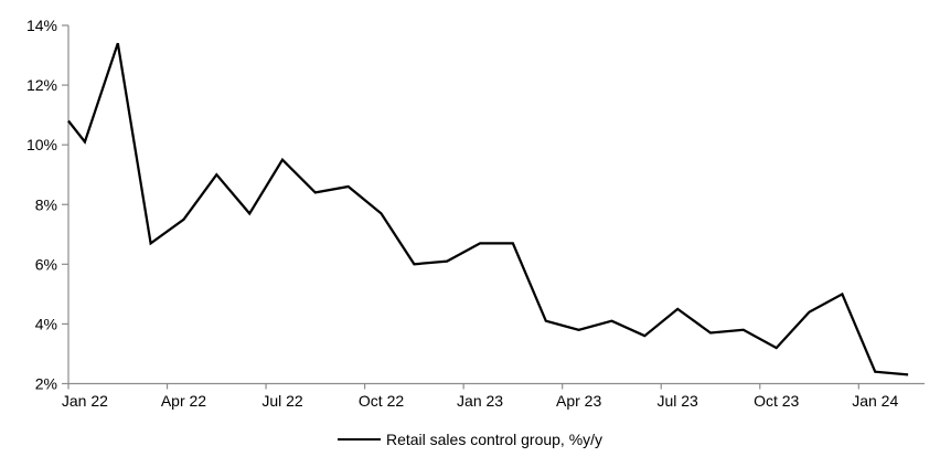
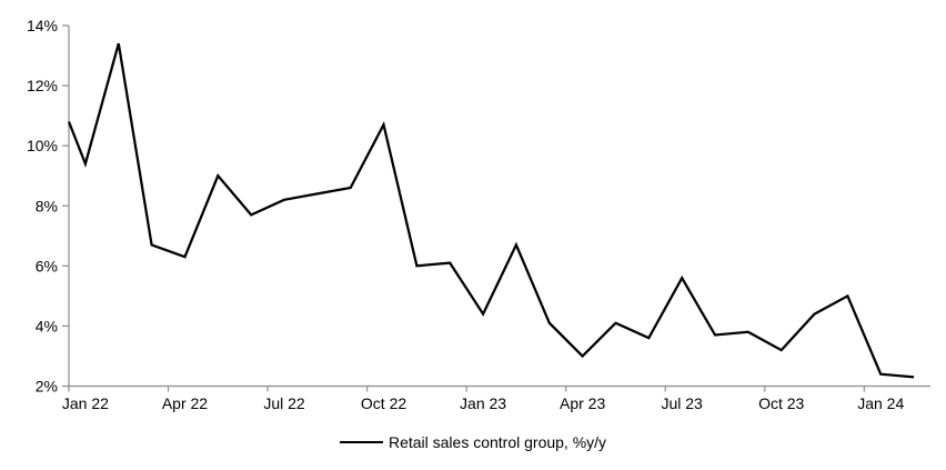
Jan 22: 10.1% -> 9.4%
Apr 22: 7.5% -> 6.3%
Jul 22: 9.5% -> 8.2%
Oct 22: 7.7% -> 10.7%
Jan 23: 6.7% -> 4.4%
Apr 23: 3.8% -> 3.0%
Jul 23: 4.5% -> 5.6%
